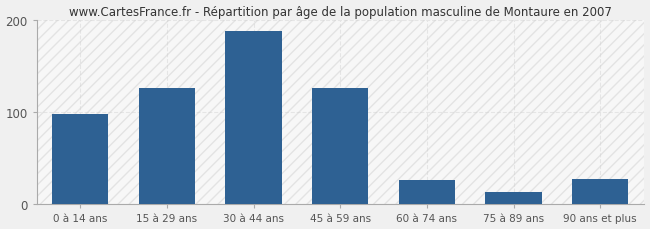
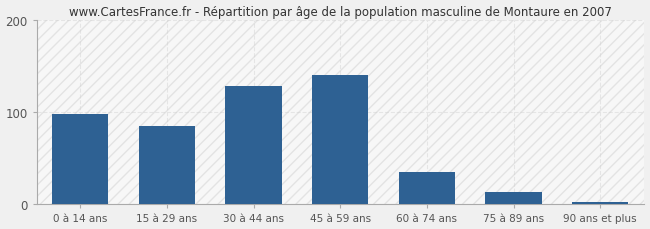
15 à 29 ans: 126 -> 85
30 à 44 ans: 188 -> 128
45 à 59 ans: 126 -> 140
60 à 74 ans: 26 -> 35
90 ans et plus: 28 -> 3
